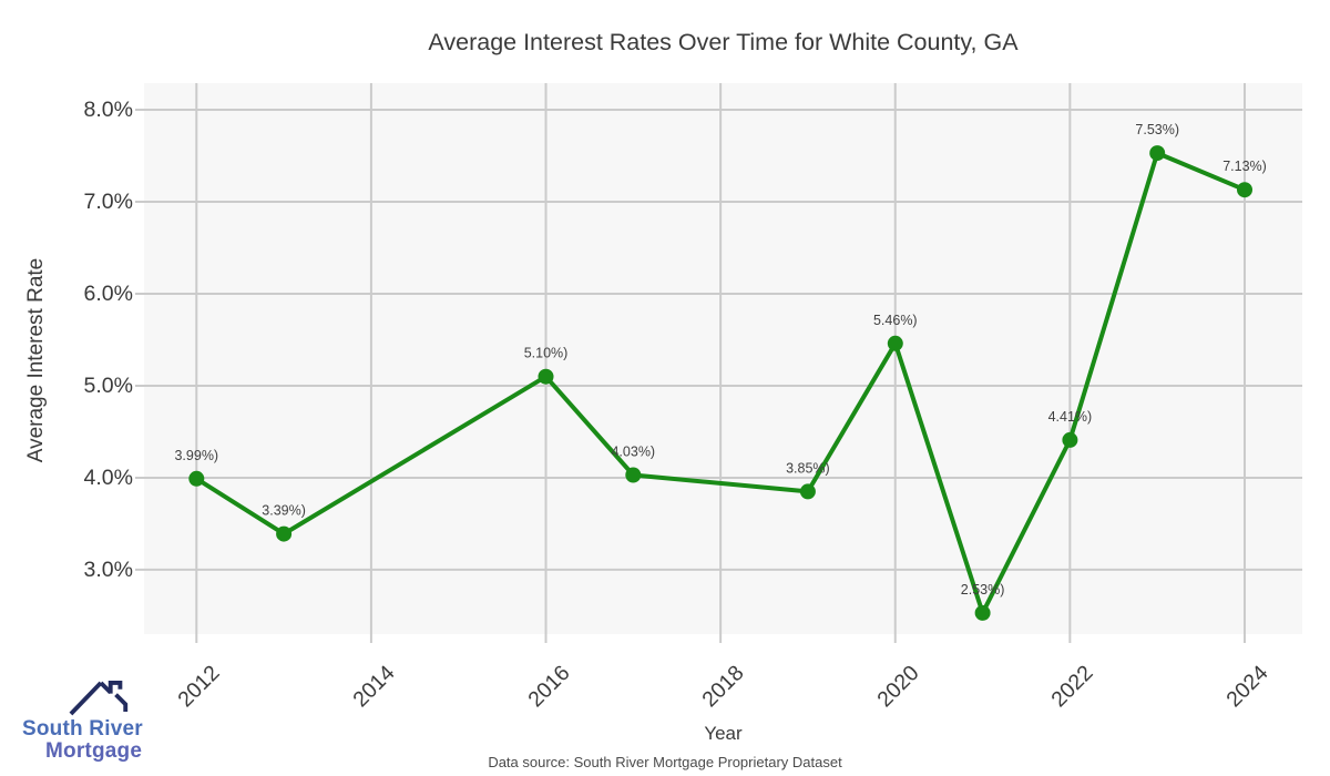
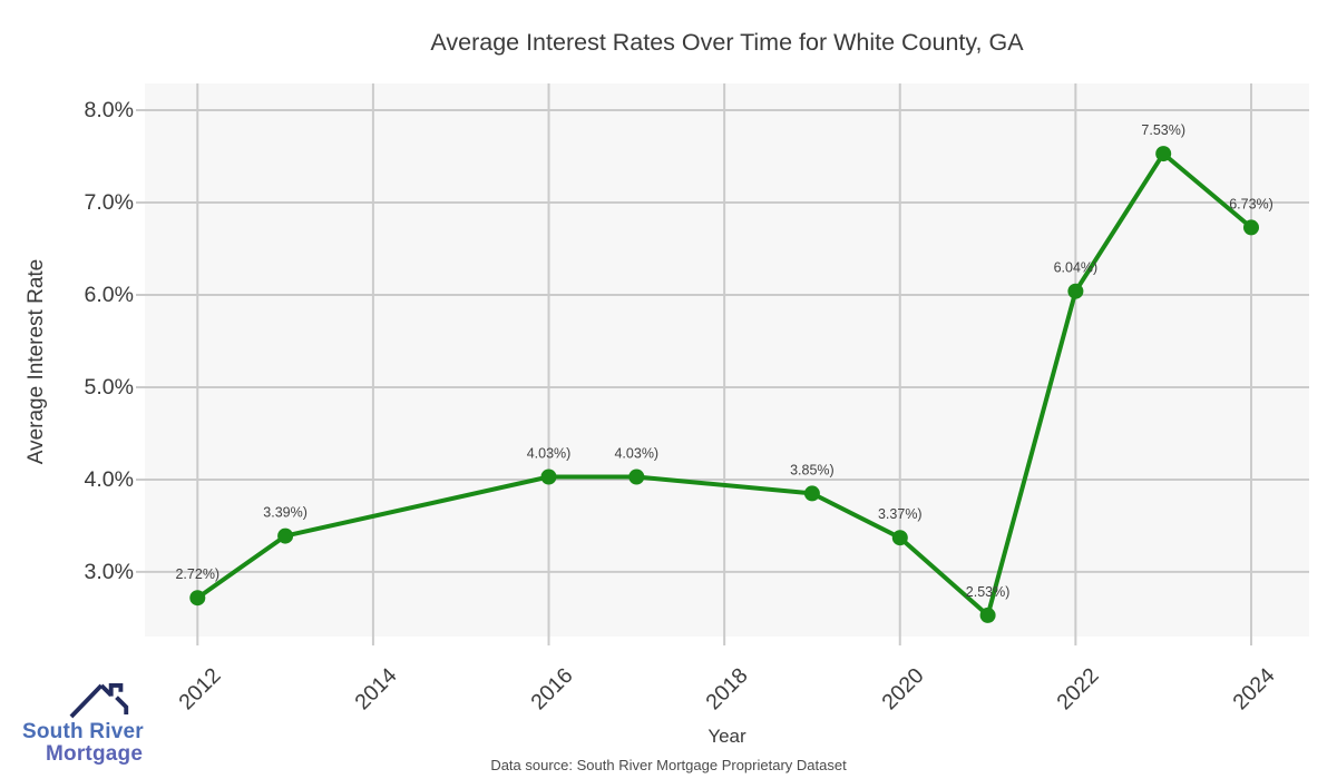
2012: 3.99% -> 2.72%
2016: 5.10% -> 4.03%
2020: 5.46% -> 3.37%
2022: 4.41% -> 6.04%
2024: 7.13% -> 6.73%
